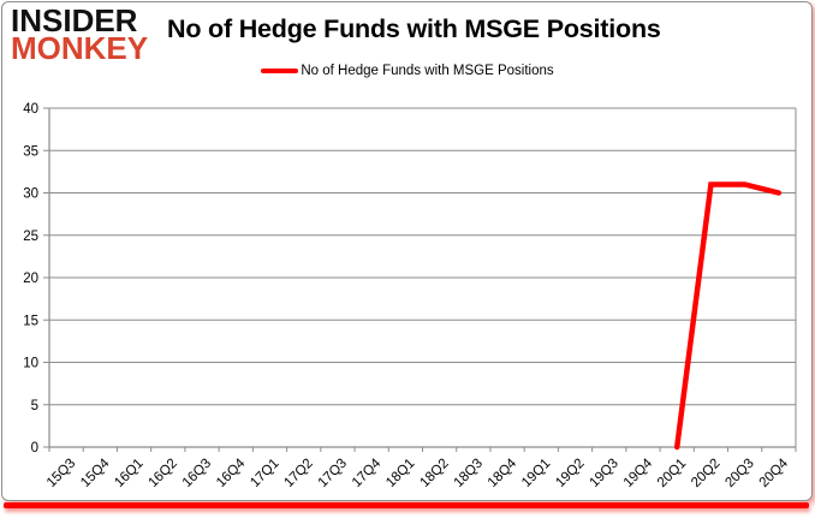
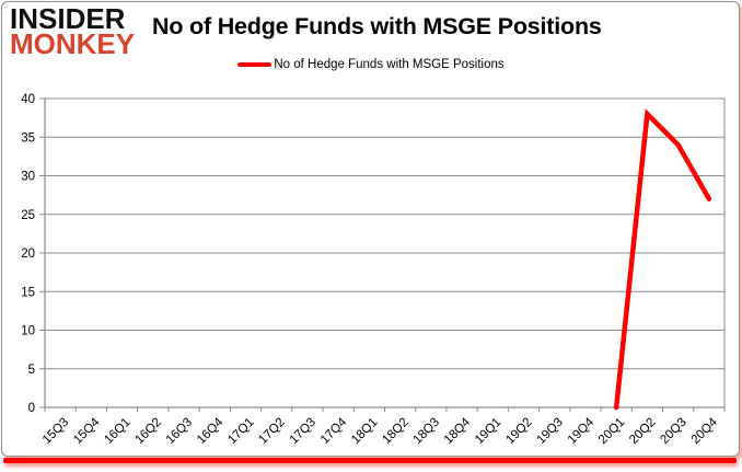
20Q2: 31 -> 38
20Q3: 31 -> 34
20Q4: 30 -> 27
